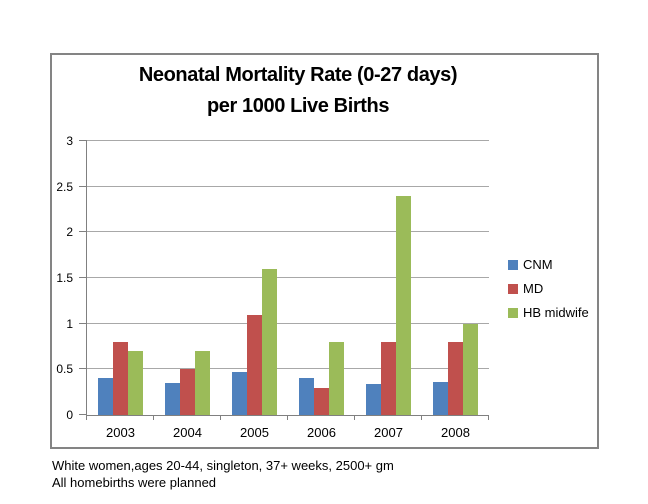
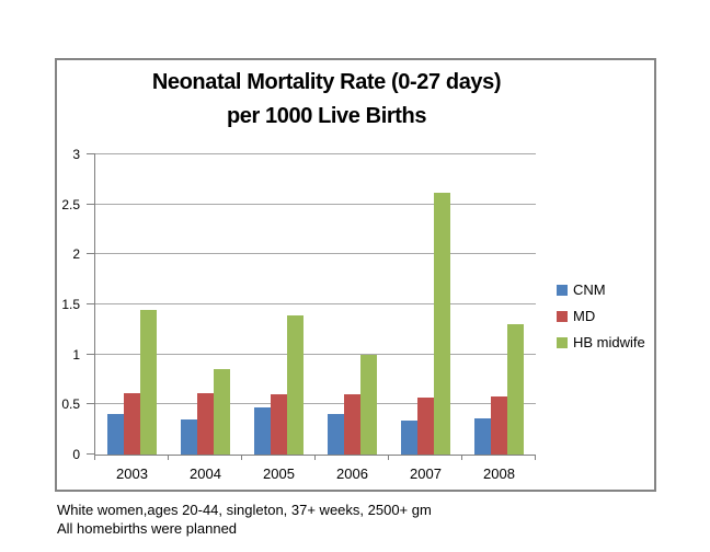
MD/2003: 0.8 -> 0.6
HB midwife/2003: 0.7 -> 1.4
MD/2004: 0.5 -> 0.6
HB midwife/2004: 0.7 -> 0.8
MD/2005: 1.1 -> 0.6
HB midwife/2005: 1.6 -> 1.4
MD/2006: 0.3 -> 0.6
HB midwife/2006: 0.8 -> 1.0
MD/2007: 0.8 -> 0.6
HB midwife/2007: 2.4 -> 2.6
MD/2008: 0.8 -> 0.6
HB midwife/2008: 1.0 -> 1.3
